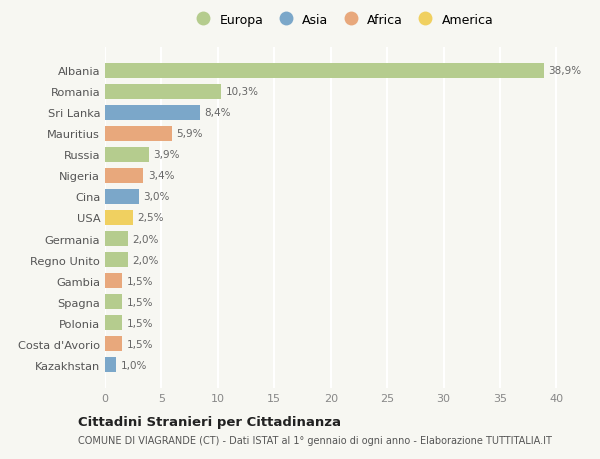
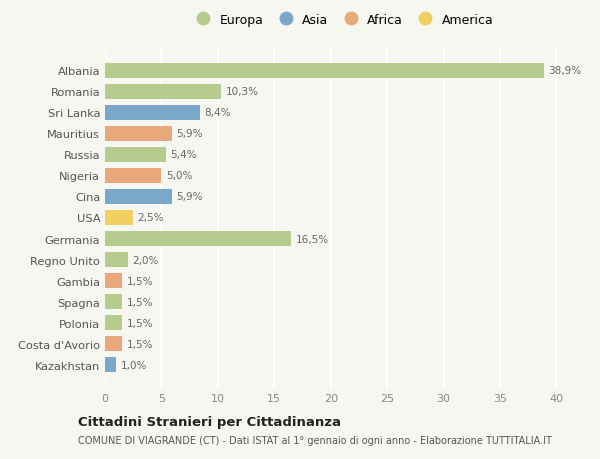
Russia: 3,9% -> 5,4%
Nigeria: 3,4% -> 5,0%
Cina: 3,0% -> 5,9%
Germania: 2,0% -> 16,5%
